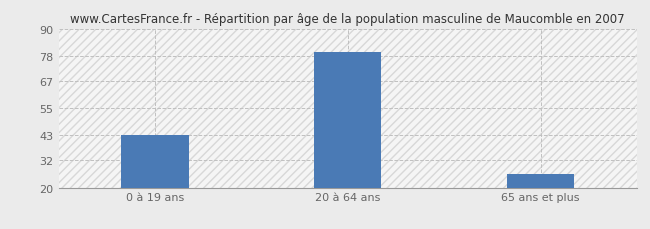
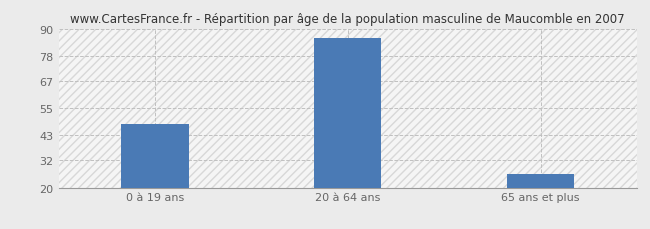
0 à 19 ans: 43 -> 48
20 à 64 ans: 80 -> 86
